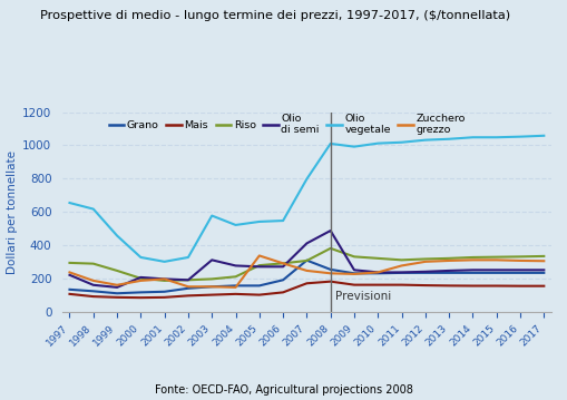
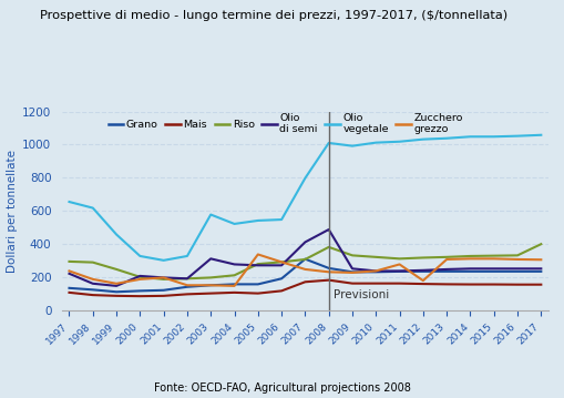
Zucchero grezzo/2012: 300 -> 180
Riso/2017: 340 -> 400
